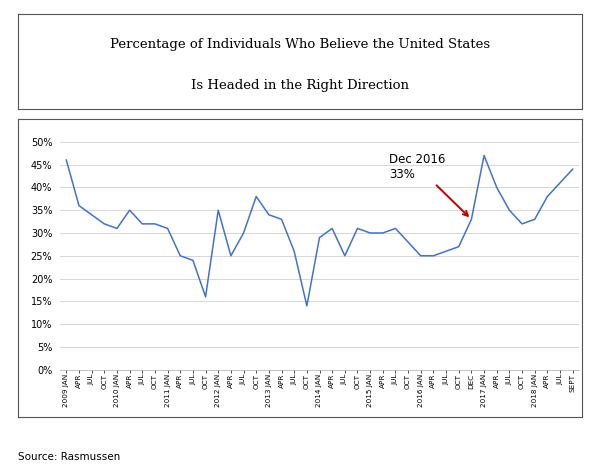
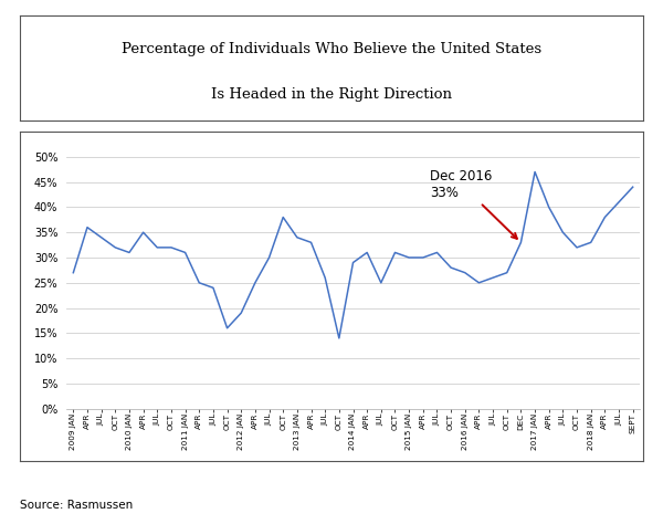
2009 JAN: 46% -> 27%
2012 JAN: 35% -> 19%
2016 JAN: 25% -> 27%
